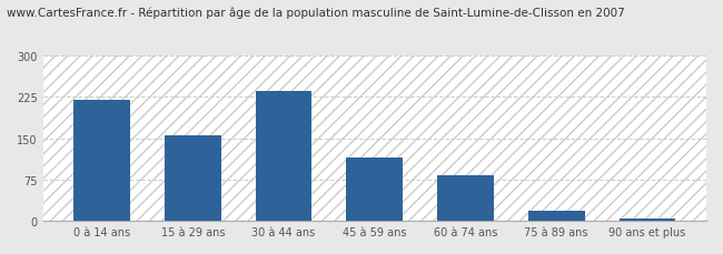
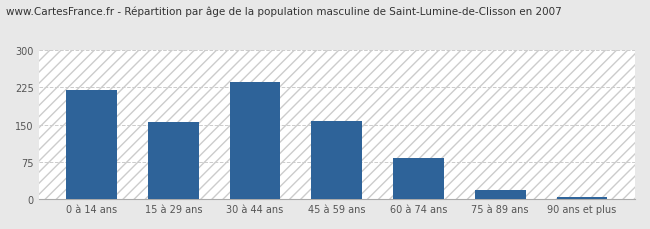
45 à 59 ans: 115 -> 157
